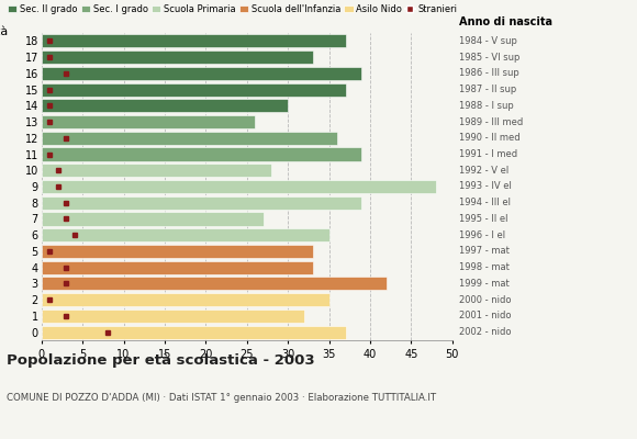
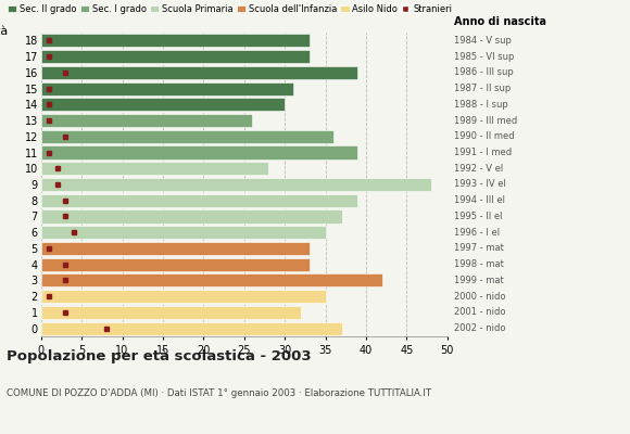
18: 37 -> 33
15: 37 -> 31
7: 27 -> 37
